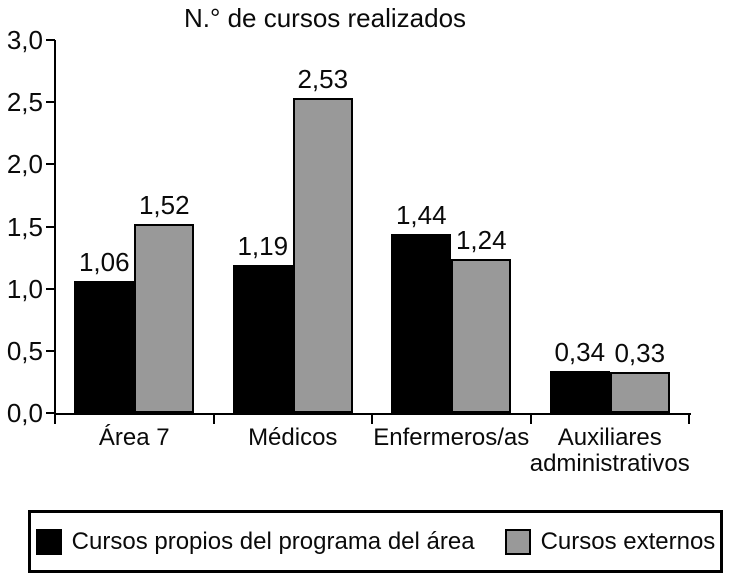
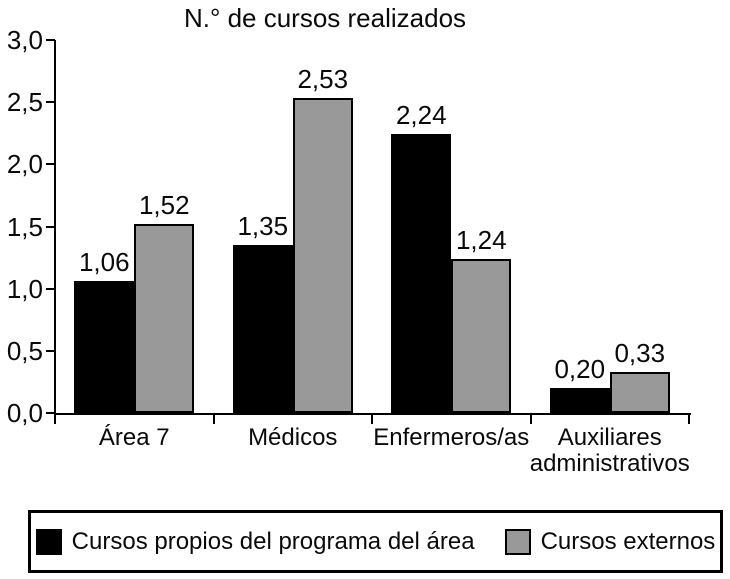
Cursos propios del programa del área/Médicos: 1,19 -> 1,35
Cursos propios del programa del área/Enfermeros/as: 1,44 -> 2,24
Cursos propios del programa del área/Auxiliares administrativos: 0,34 -> 0,20
